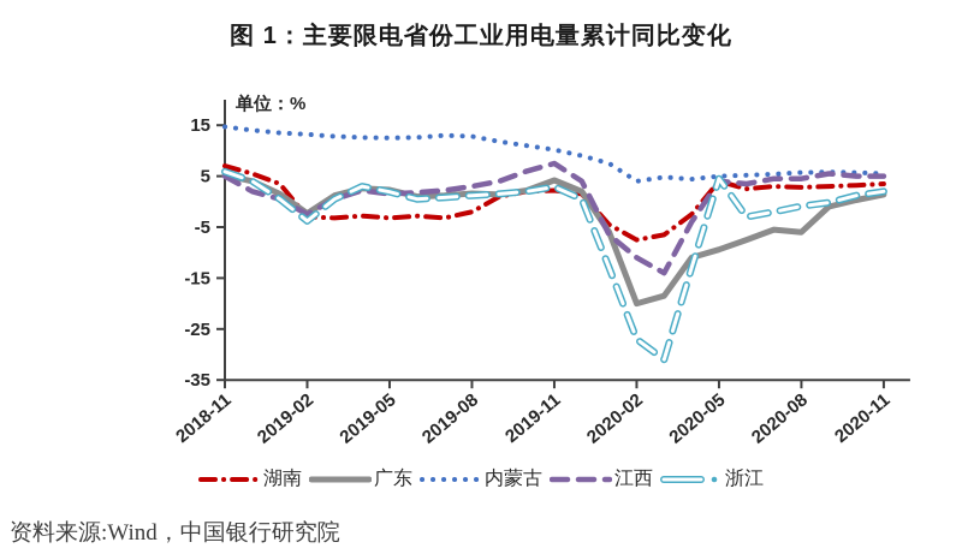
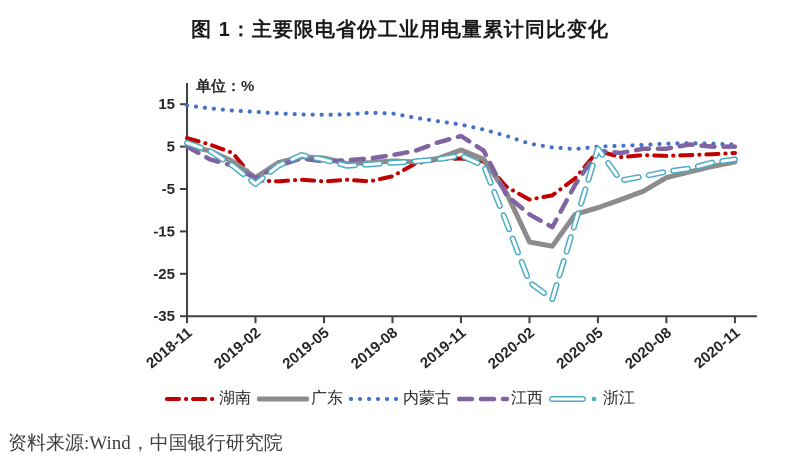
广东/2020-02: -20 -> -18
内蒙古/2020-02: 4 -> 6
广东/2020-08: -6 -> -2
